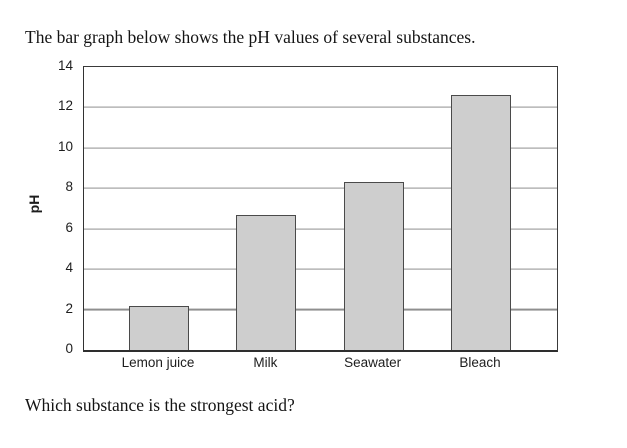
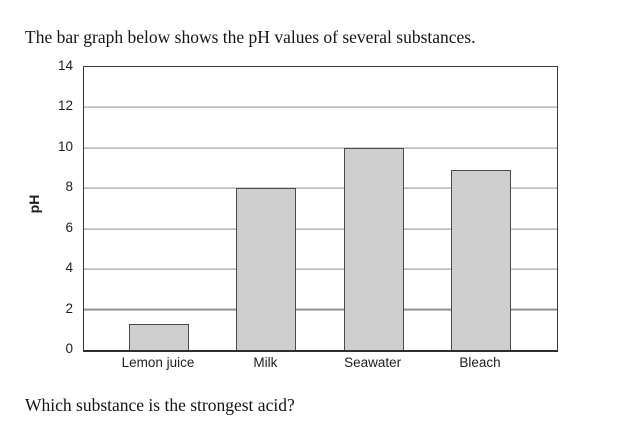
Lemon juice: 2.2 -> 1.3
Milk: 6.7 -> 8.0
Seawater: 8.3 -> 10.0
Bleach: 12.6 -> 8.9
